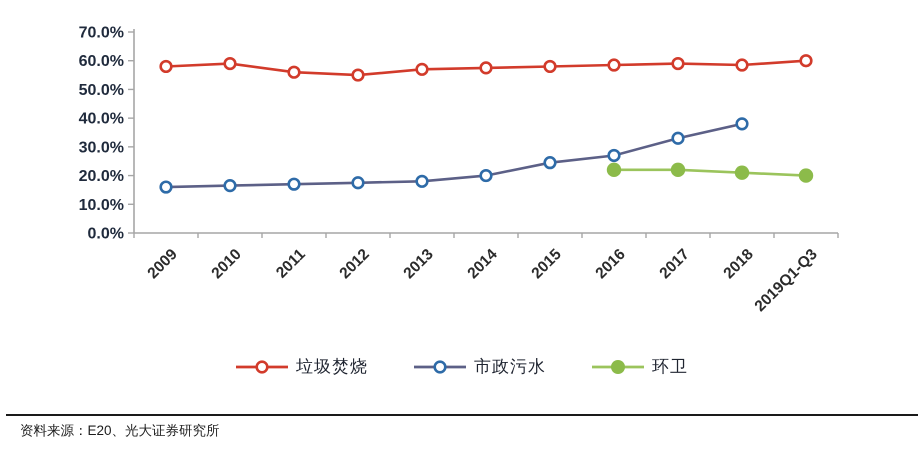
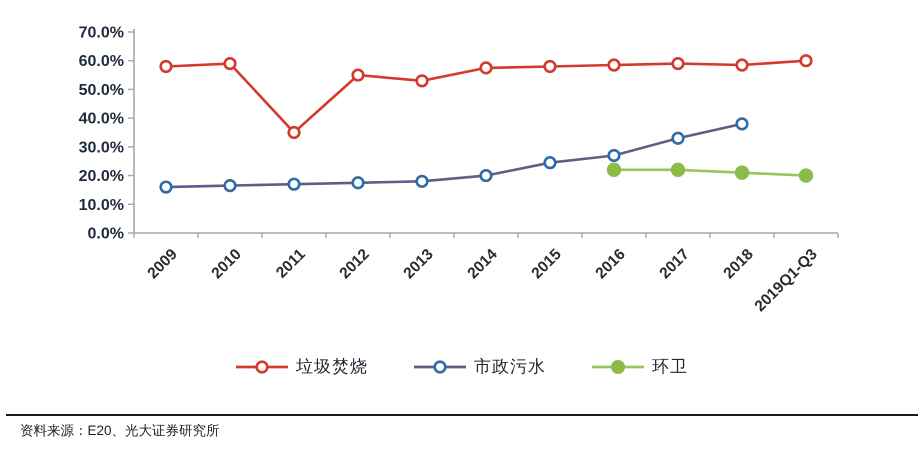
垃圾焚烧/2011: 56% -> 35%
垃圾焚烧/2013: 57% -> 53%
